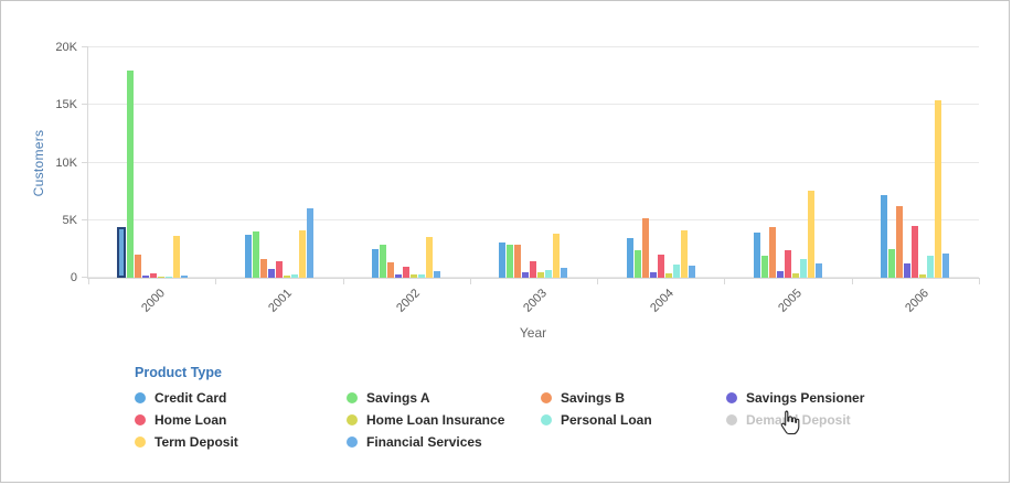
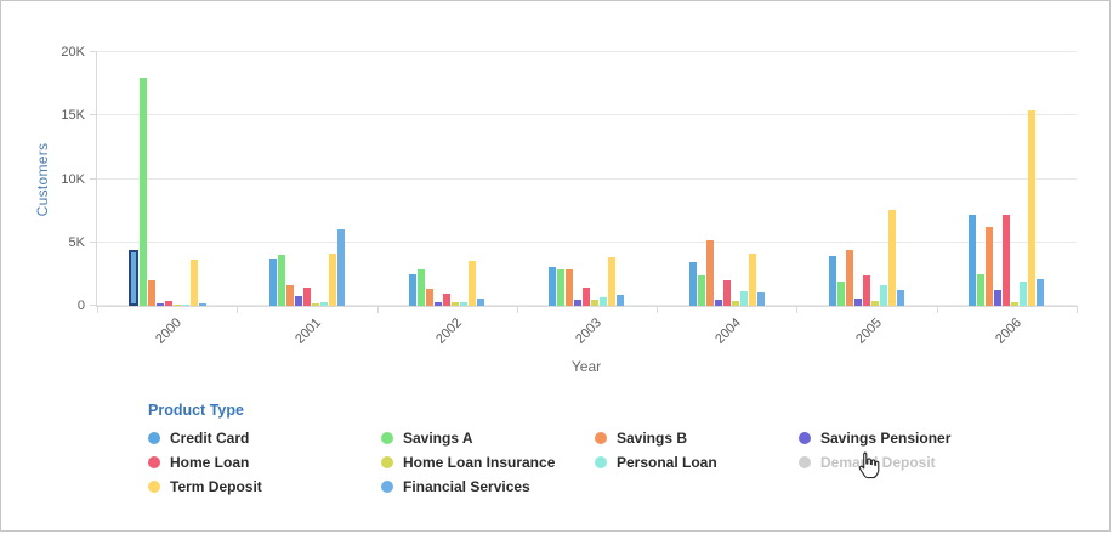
Home Loan/2006: 4.5K -> 7.2K
